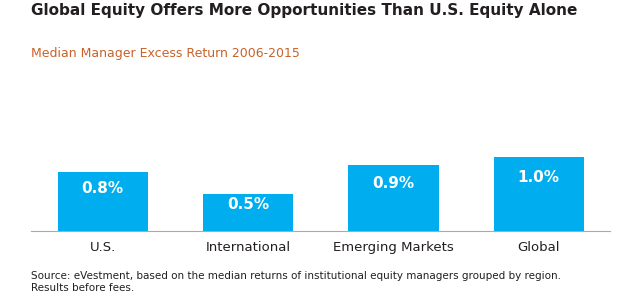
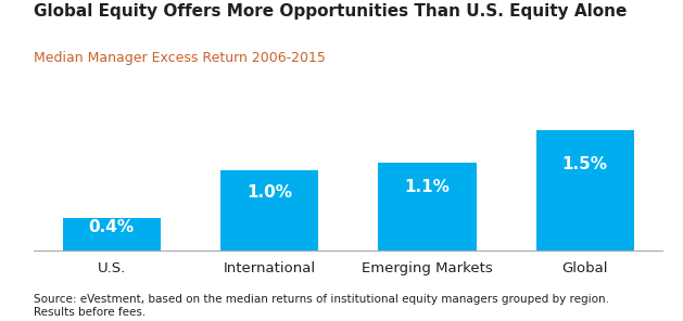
U.S.: 0.8% -> 0.4%
International: 0.5% -> 1.0%
Emerging Markets: 0.9% -> 1.1%
Global: 1.0% -> 1.5%
